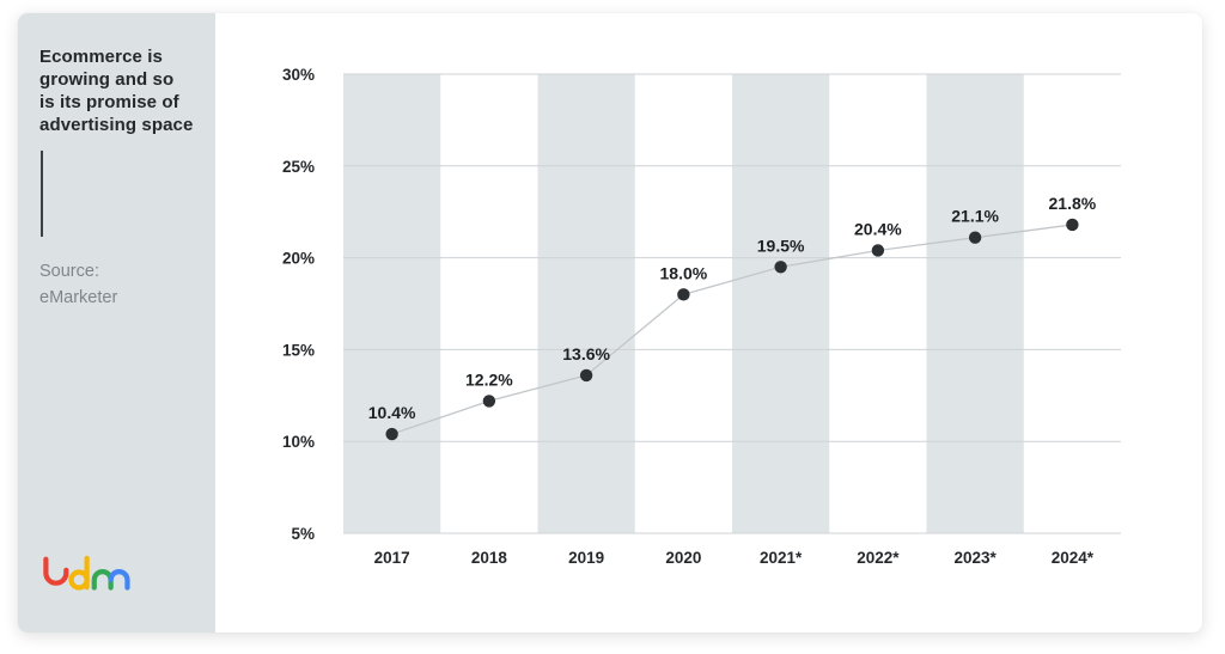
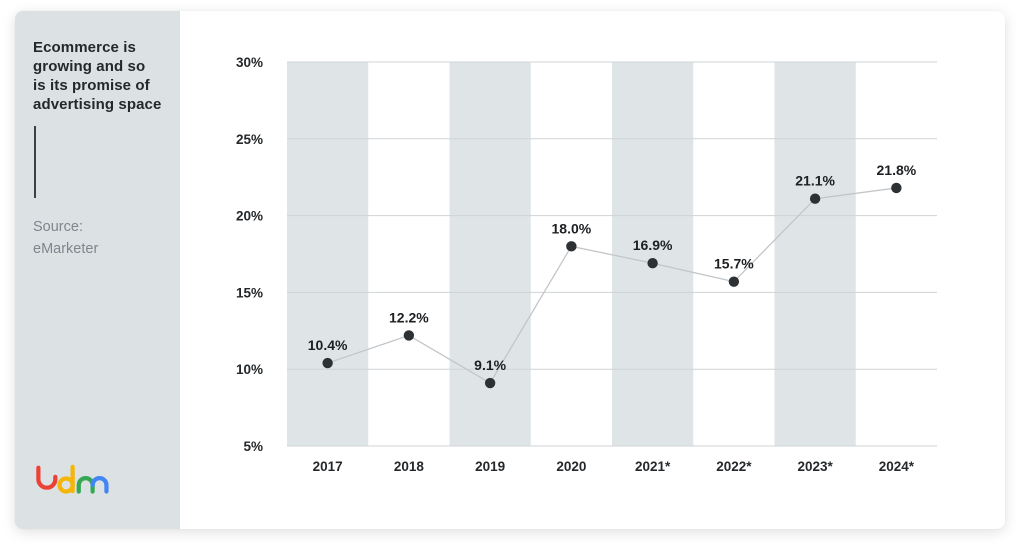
2019: 13.6% -> 9.1%
2021*: 19.5% -> 16.9%
2022*: 20.4% -> 15.7%
